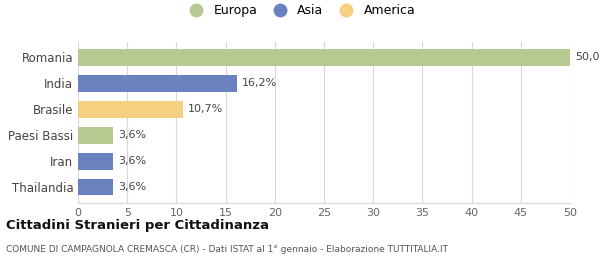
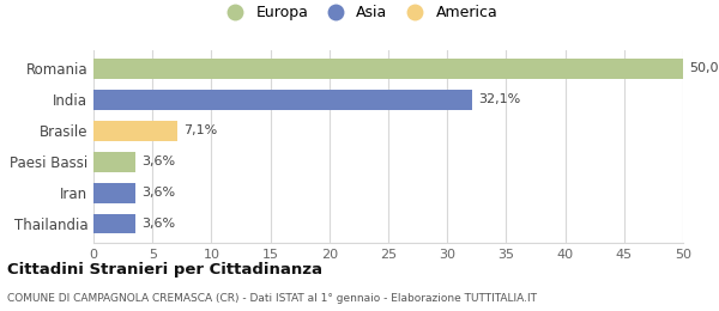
India: 16,2% -> 32,1%
Brasile: 10,7% -> 7,1%
